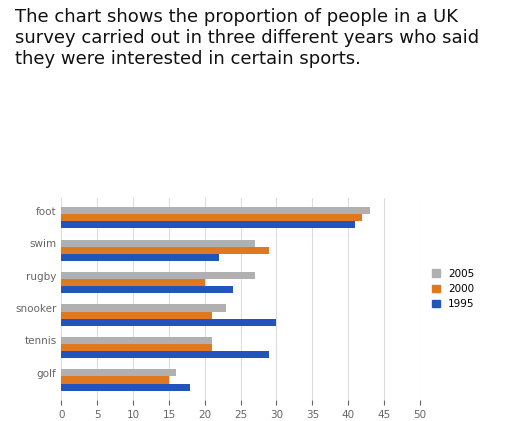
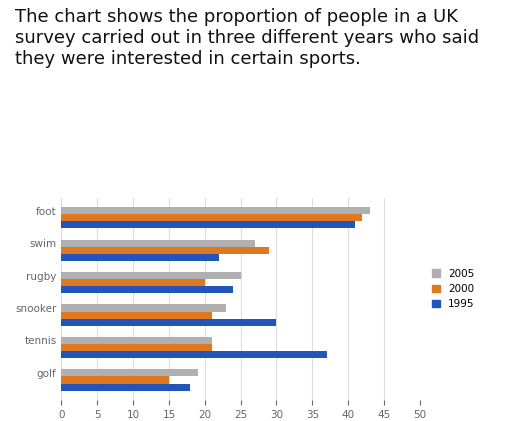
2005/rugby: 27 -> 25
1995/tennis: 29 -> 37
2005/golf: 16 -> 19
